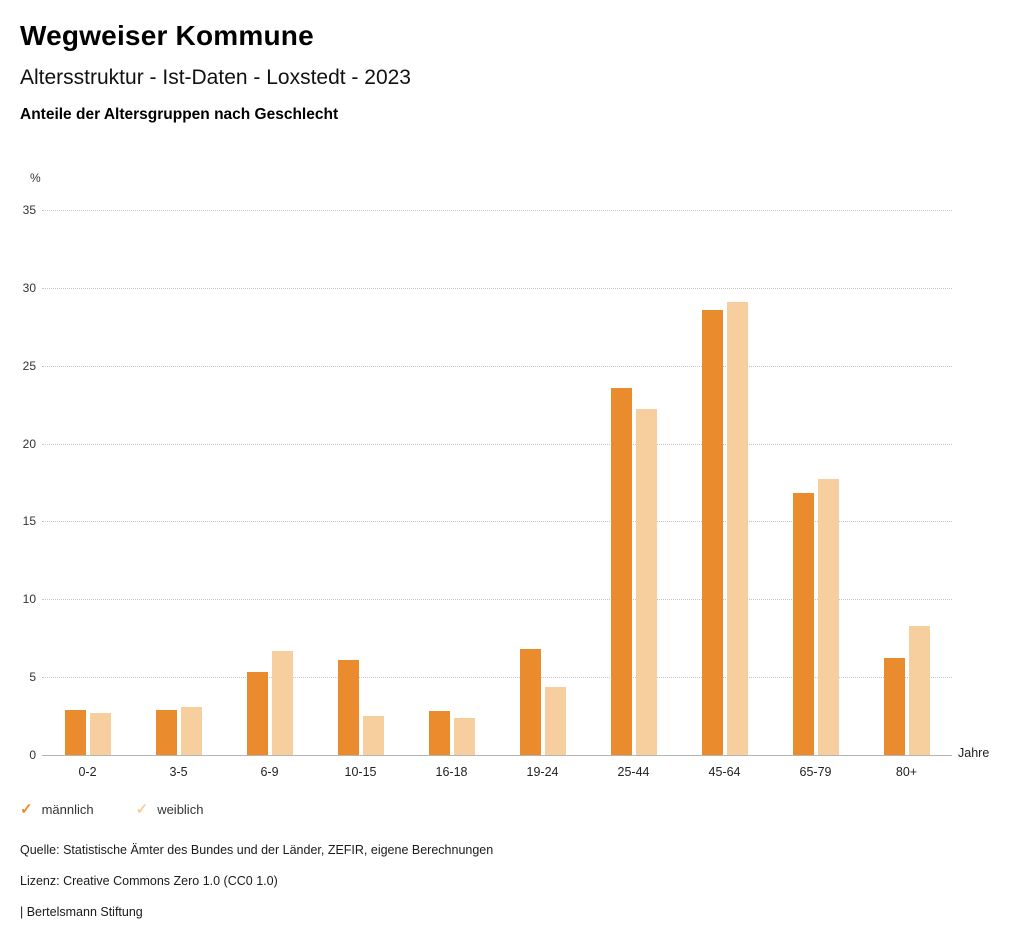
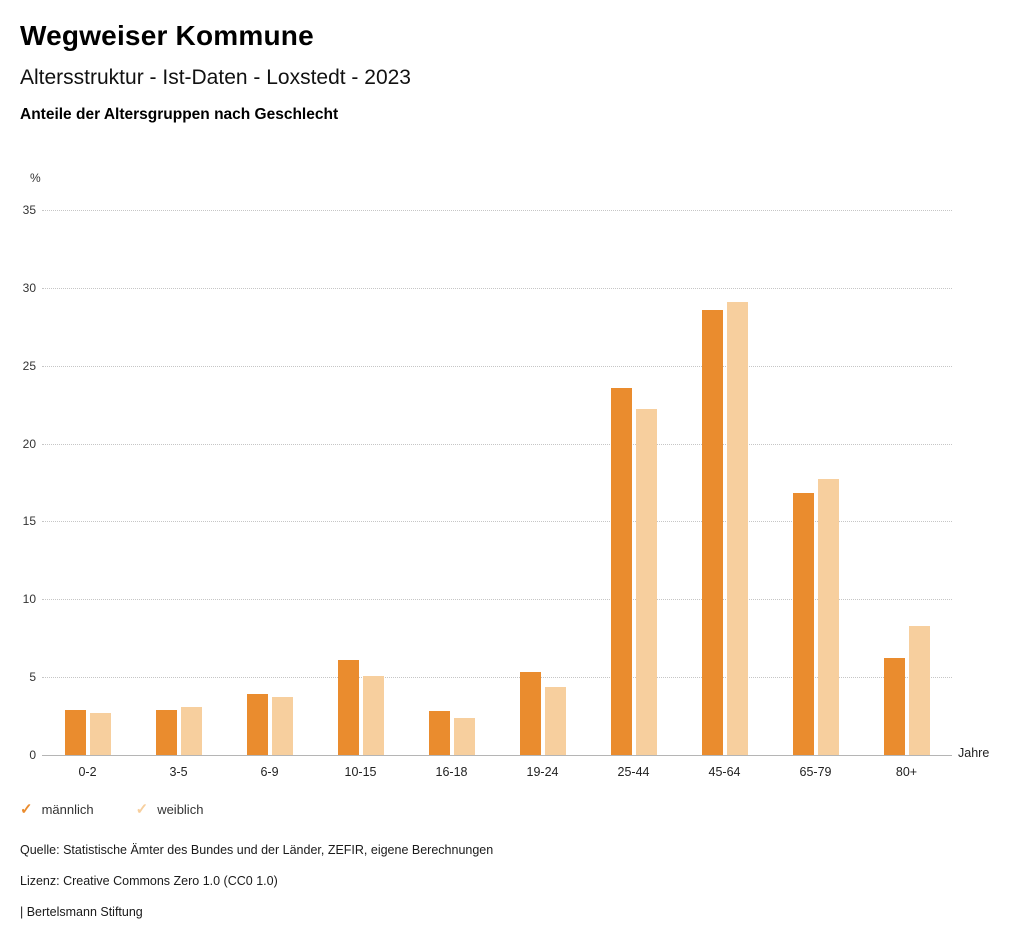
männlich/6-9: 5.3 -> 3.9
weiblich/6-9: 6.7 -> 3.7
weiblich/10-15: 2.5 -> 5.1
männlich/19-24: 6.8 -> 5.3
